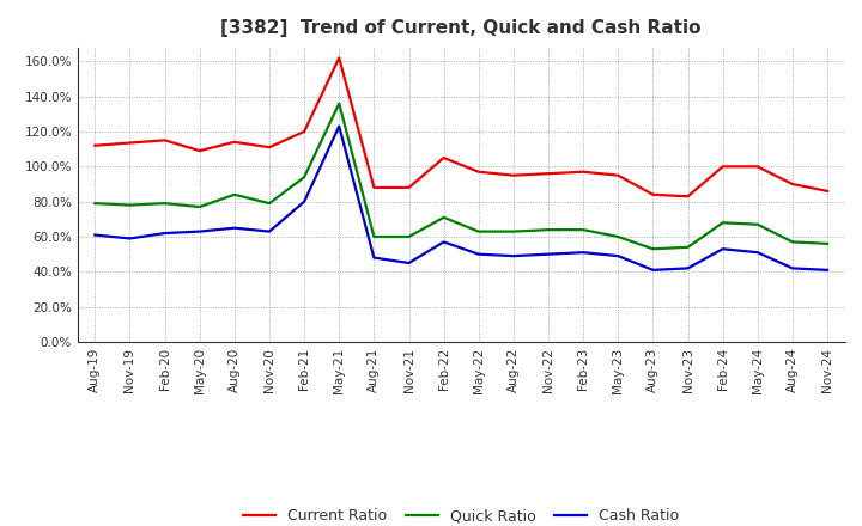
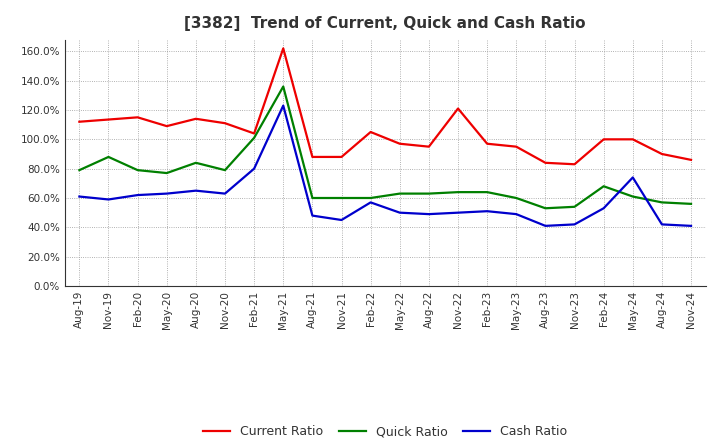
Quick Ratio/Nov-19: 78% -> 88%
Current Ratio/Feb-21: 120% -> 104%
Quick Ratio/Feb-21: 94% -> 101%
Quick Ratio/Feb-22: 71% -> 60%
Current Ratio/Nov-22: 96% -> 121%
Quick Ratio/May-24: 67% -> 61%
Cash Ratio/May-24: 51% -> 74%
